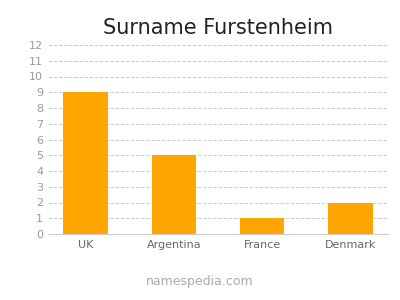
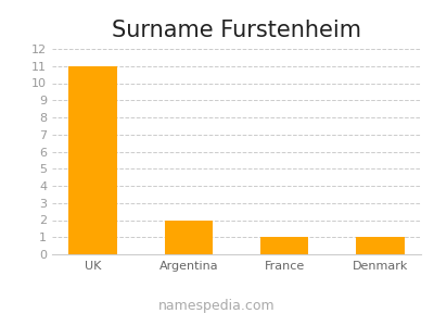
UK: 9 -> 11
Argentina: 5 -> 2
Denmark: 2 -> 1
